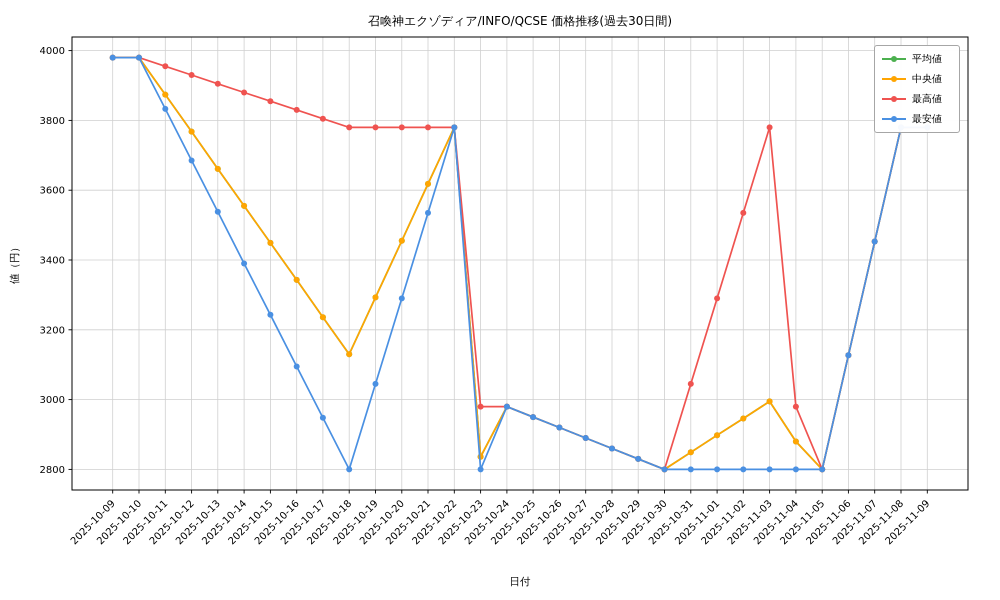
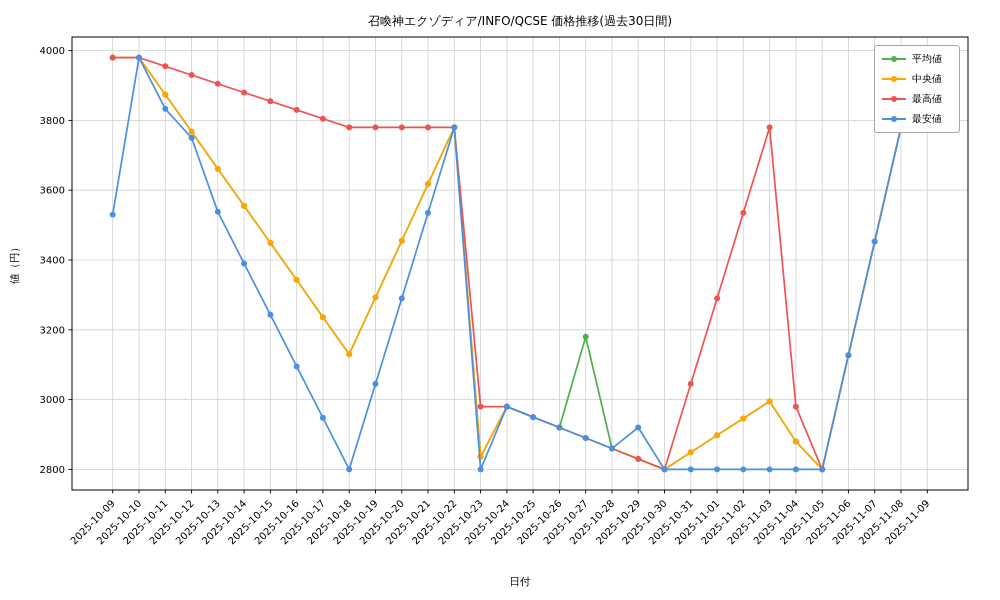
最安値/2025-10-09: 3980 -> 3530
最安値/2025-10-12: 3680 -> 3750
平均値/2025-10-27: 2890 -> 3180
最安値/2025-10-29: 2830 -> 2920
